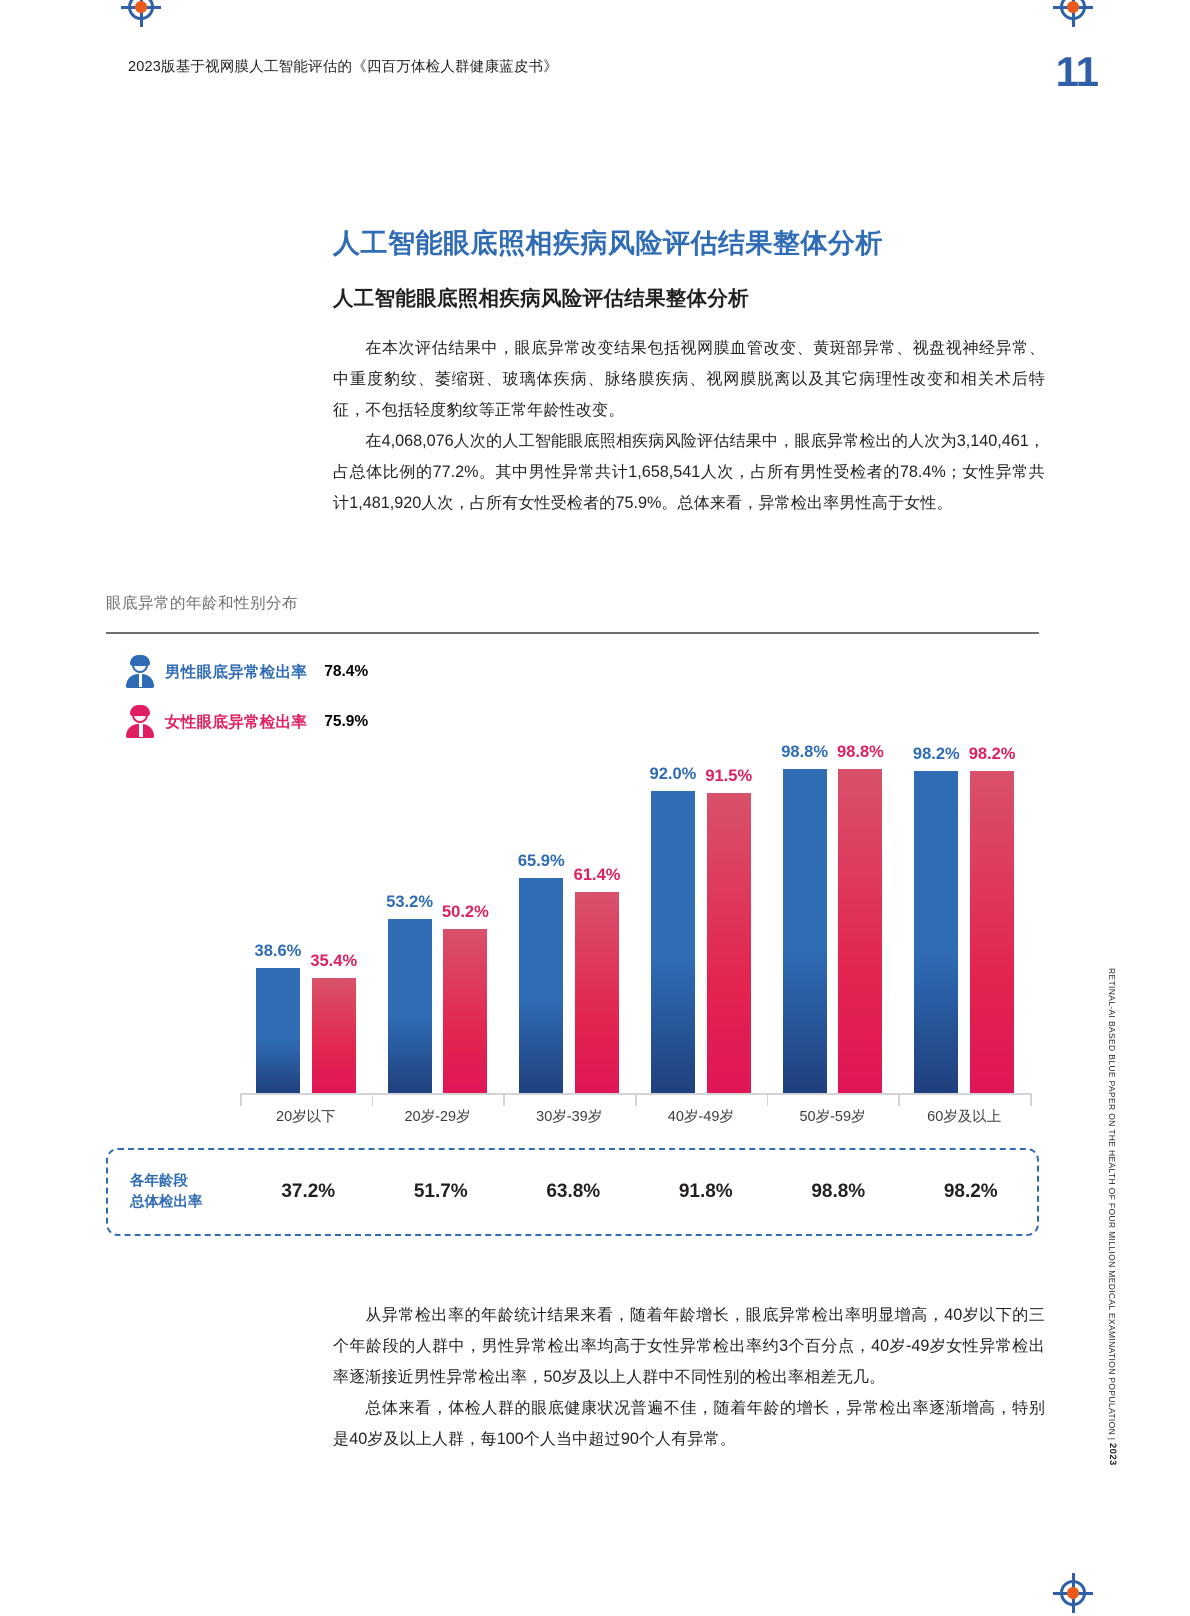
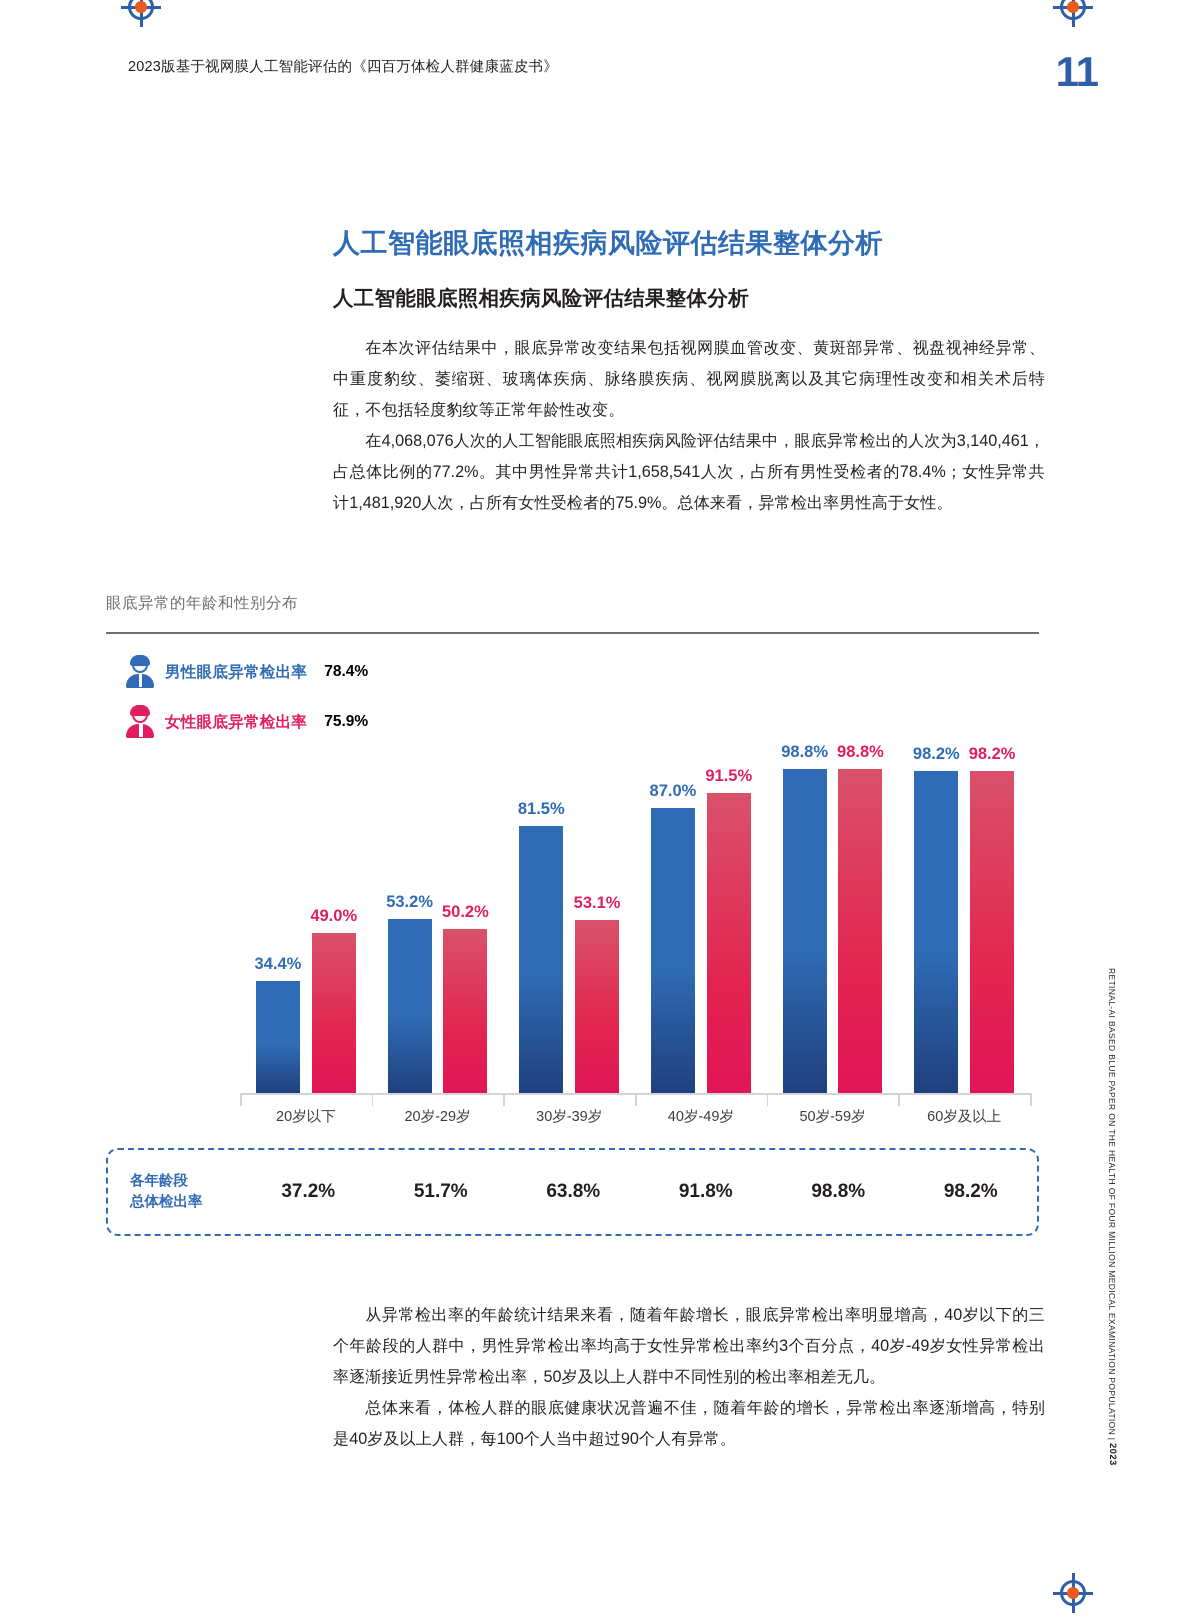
男性眼底异常检出率/20岁以下: 38.6% -> 34.4%
女性眼底异常检出率/20岁以下: 35.4% -> 49.0%
男性眼底异常检出率/30岁-39岁: 65.9% -> 81.5%
女性眼底异常检出率/30岁-39岁: 61.4% -> 53.1%
男性眼底异常检出率/40岁-49岁: 92.0% -> 87.0%
